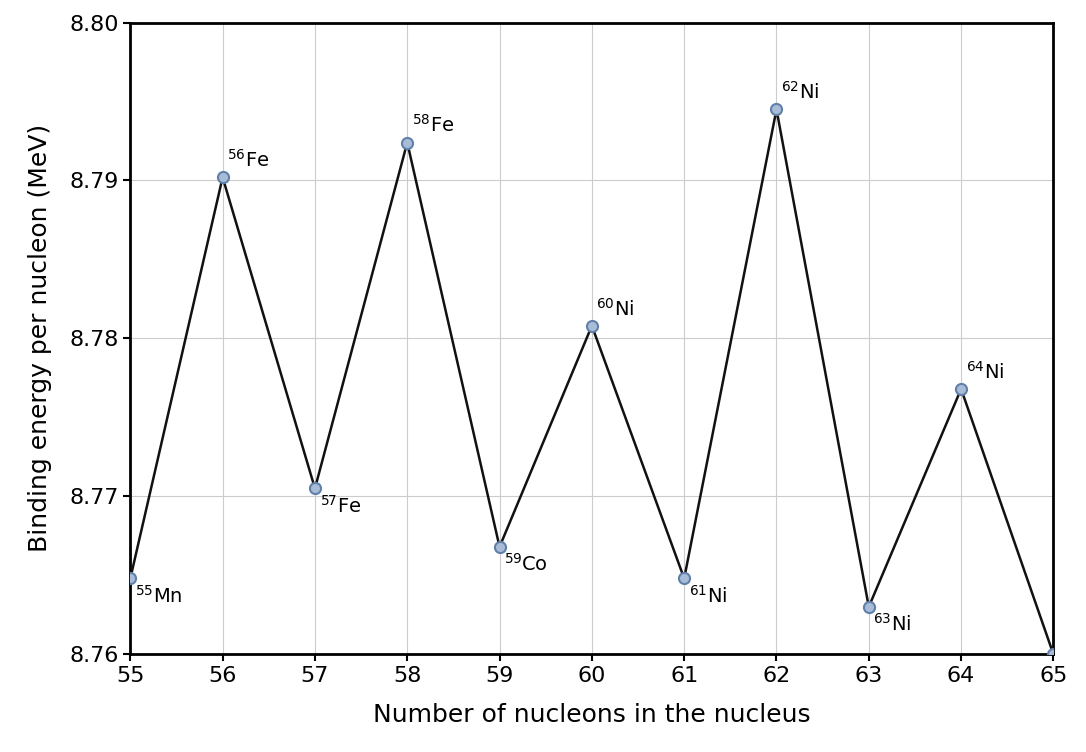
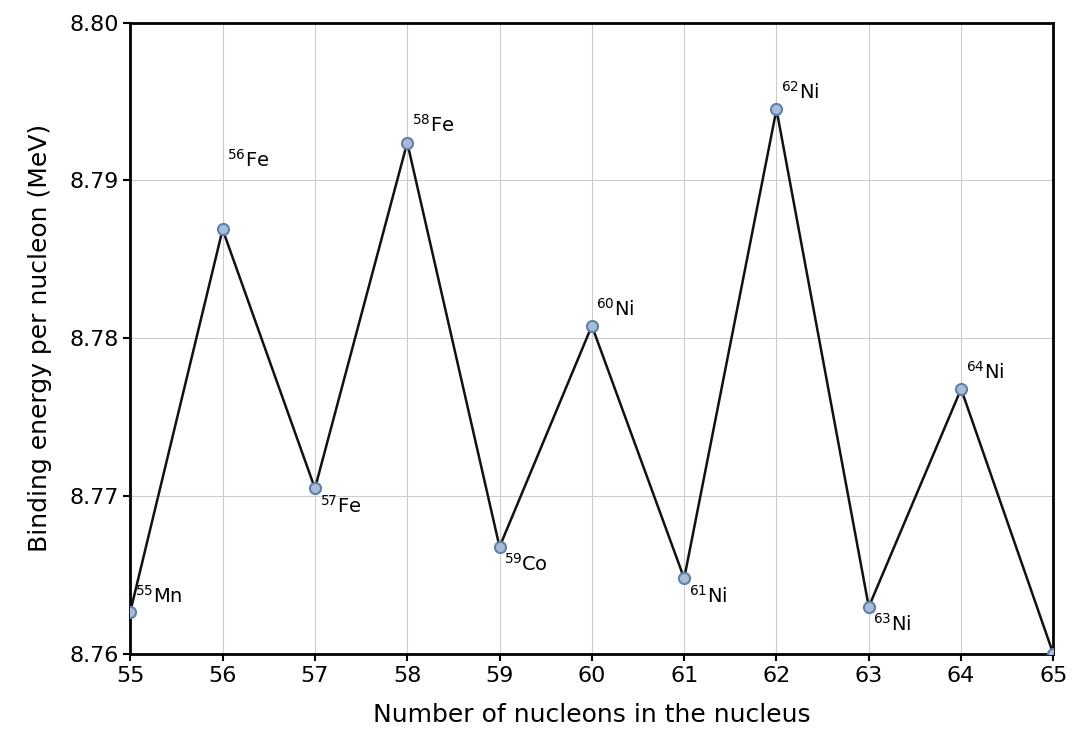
55: 8.7648 -> 8.7627
56: 8.7902 -> 8.7869
